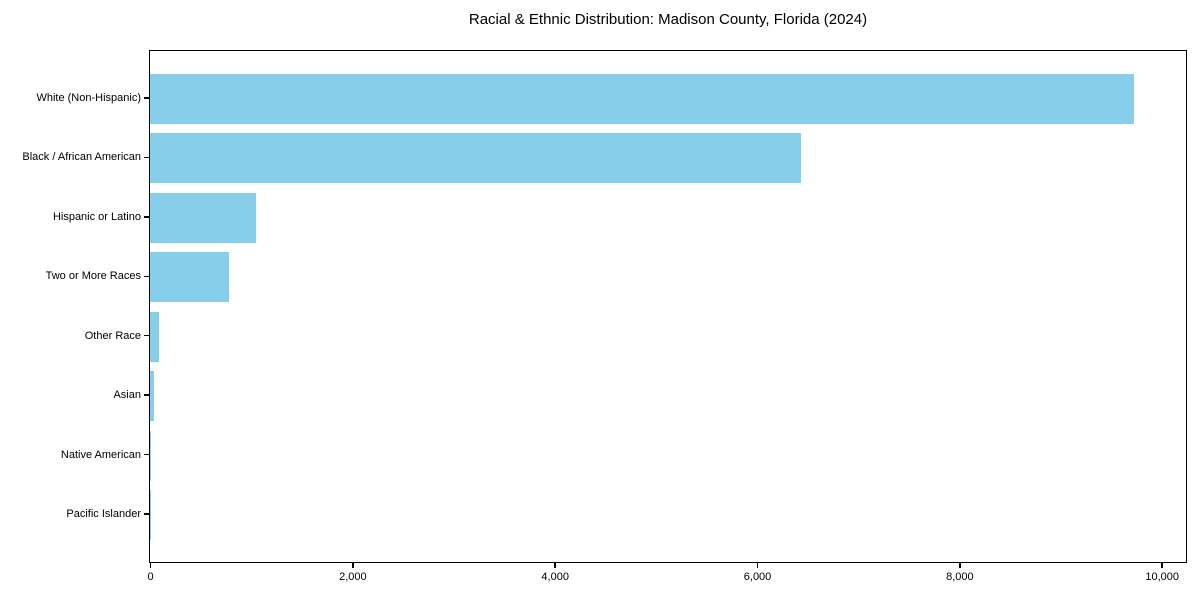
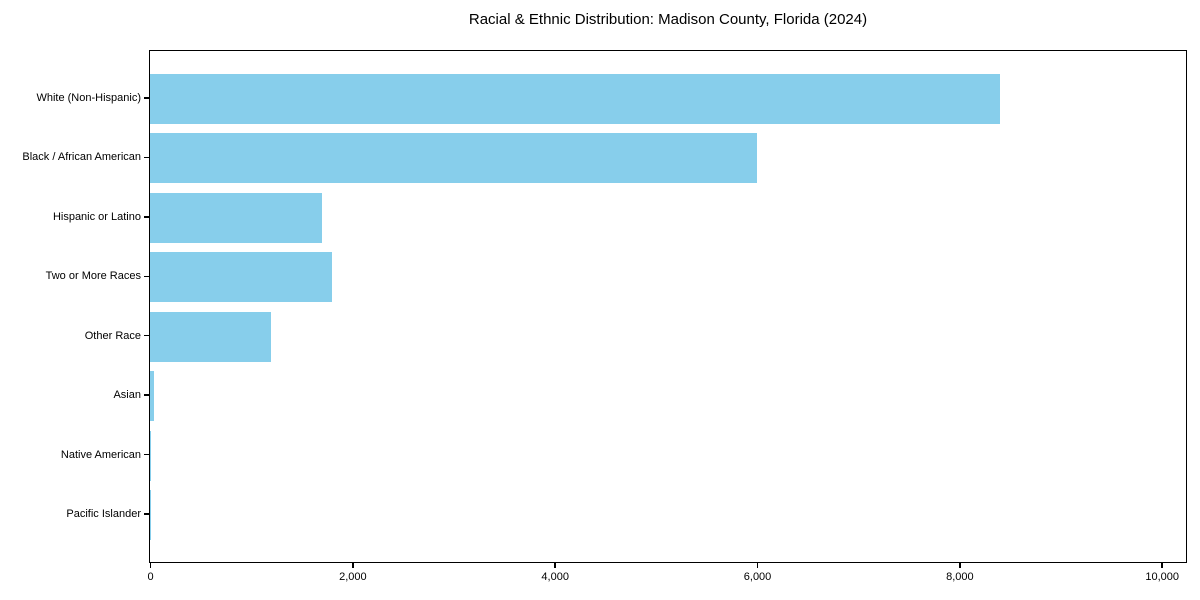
White (Non-Hispanic): 9700 -> 8400
Black / African American: 6400 -> 6000
Hispanic or Latino: 1000 -> 1700
Two or More Races: 800 -> 1800
Other Race: 100 -> 1200
